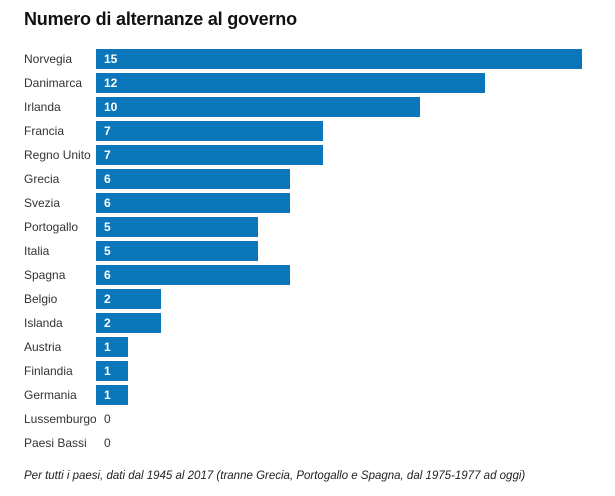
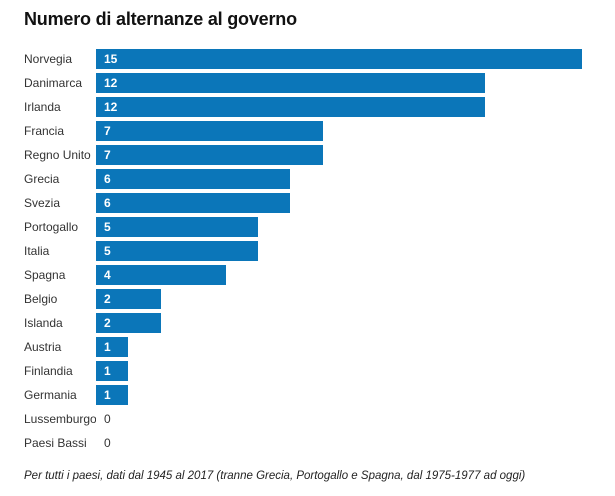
Irlanda: 10 -> 12
Spagna: 6 -> 4
